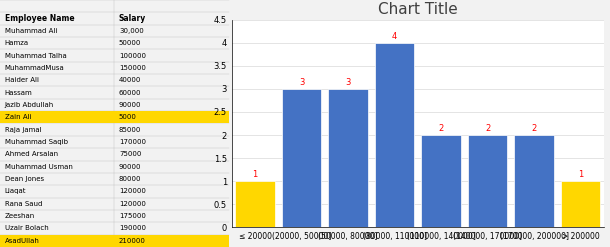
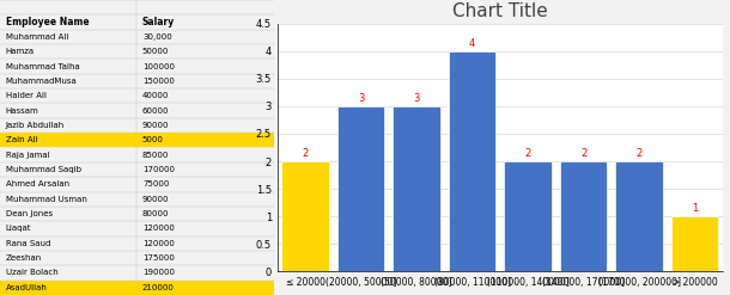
≤ 20000: 1 -> 2
